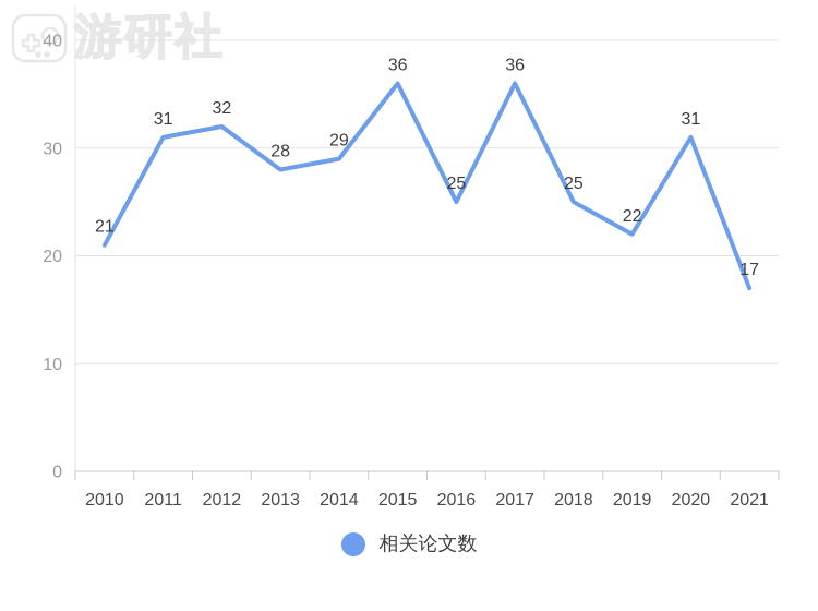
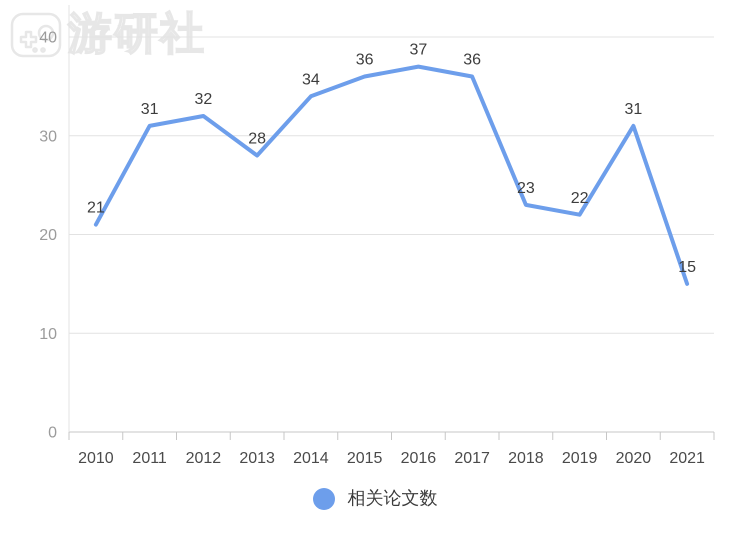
2014: 29 -> 34
2016: 25 -> 37
2018: 25 -> 23
2021: 17 -> 15
